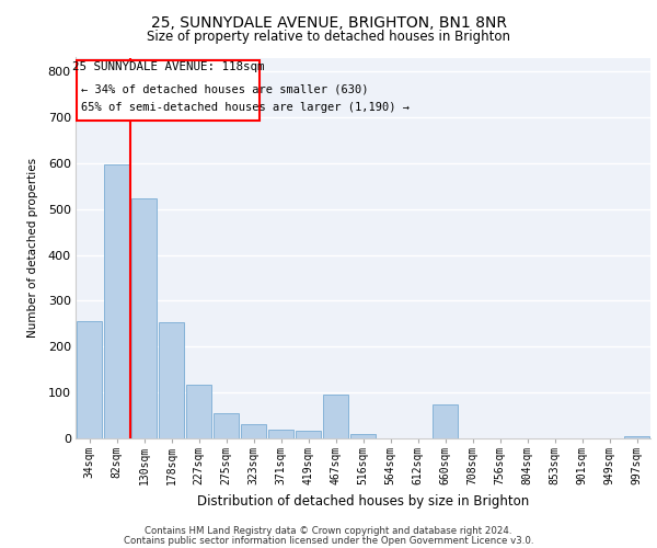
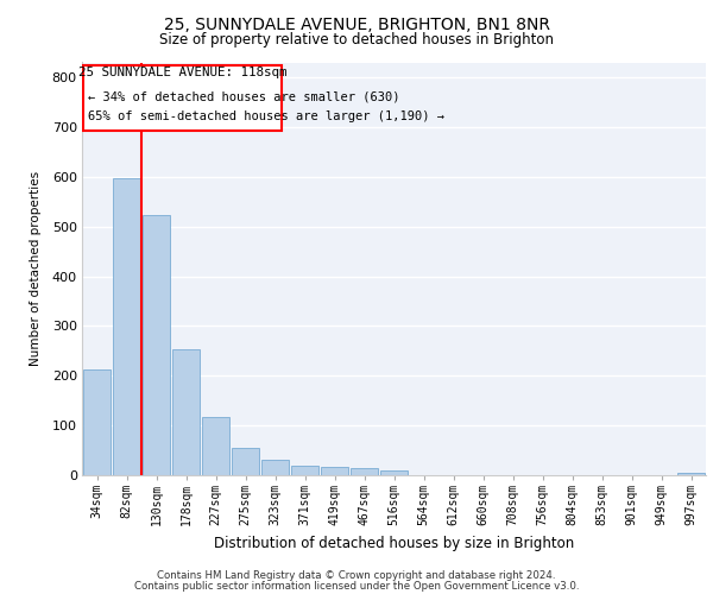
34sqm: 255 -> 213
467sqm: 95 -> 14
660sqm: 75 -> 1
